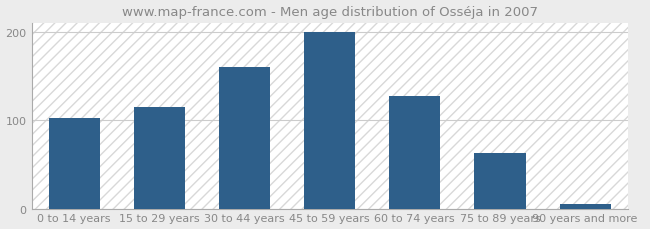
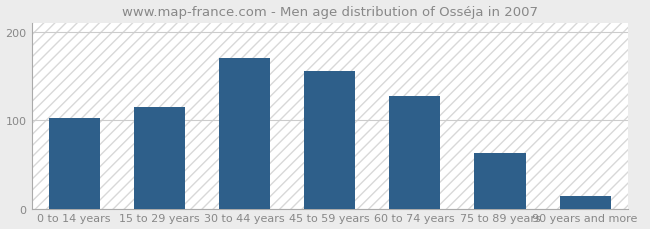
30 to 44 years: 160 -> 170
45 to 59 years: 200 -> 156
90 years and more: 5 -> 14
